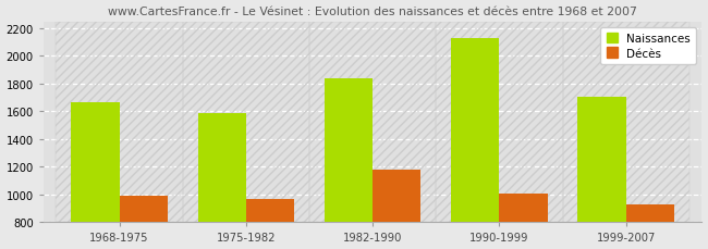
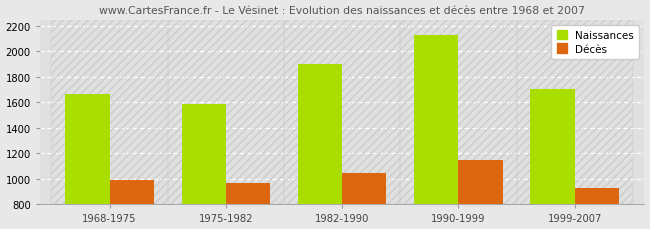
Naissances/1982-1990: 1840 -> 1900
Décès/1982-1990: 1180 -> 1040
Décès/1990-1999: 1010 -> 1150
